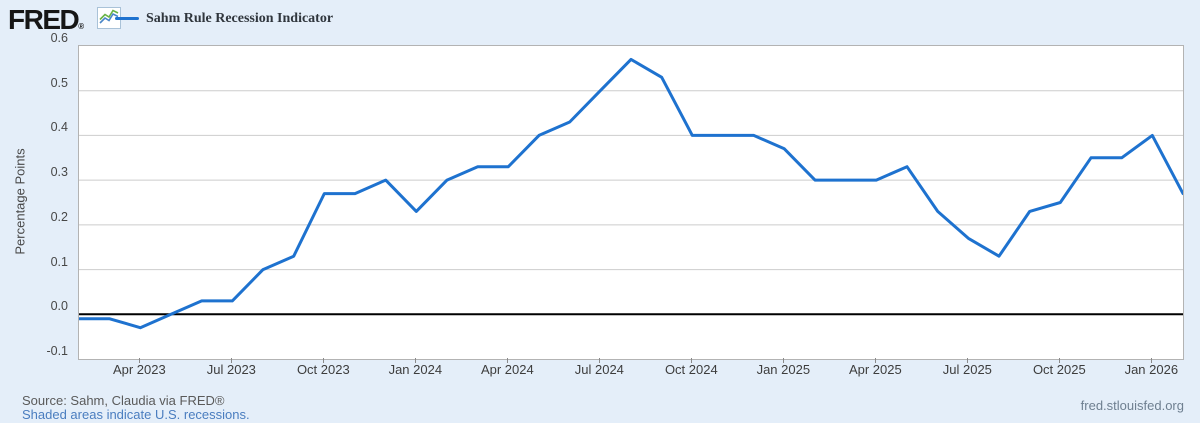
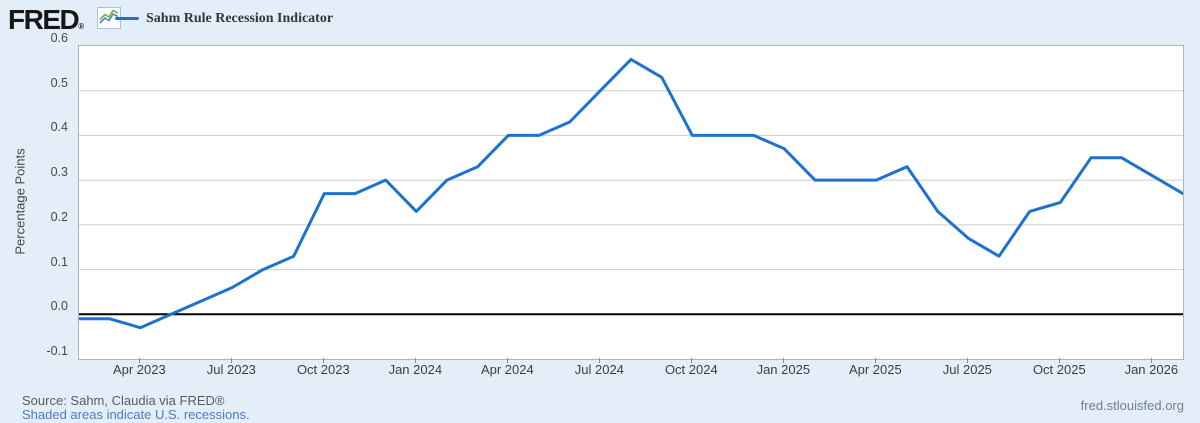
Jul 2023: 0.03 -> 0.06
Apr 2024: 0.33 -> 0.40
Jan 2026: 0.40 -> 0.31
